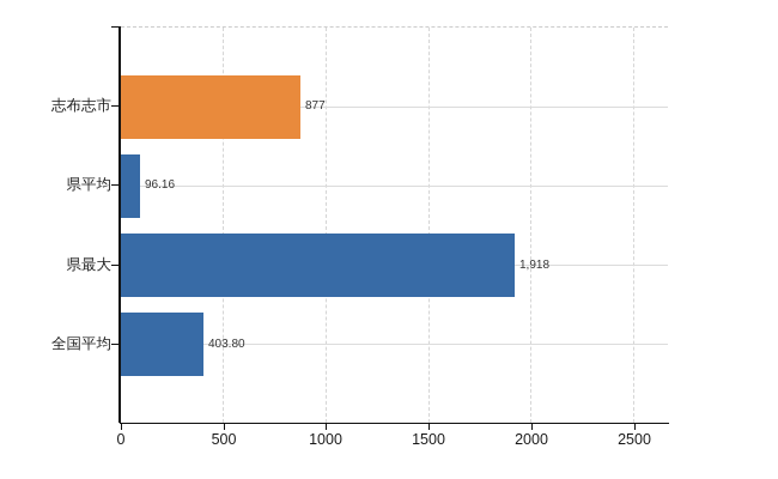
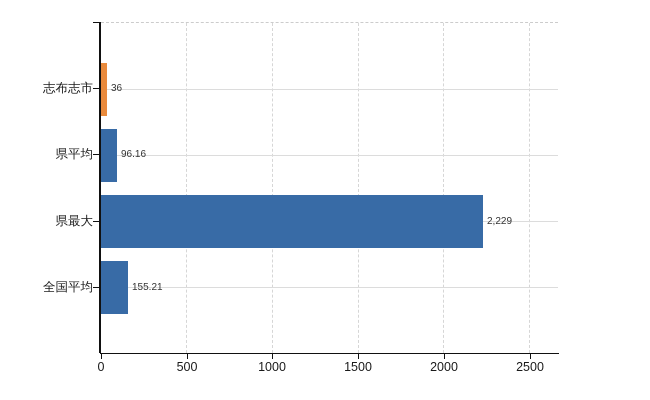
志布志市: 877 -> 36
県最大: 1,918 -> 2,229
全国平均: 403.80 -> 155.21
